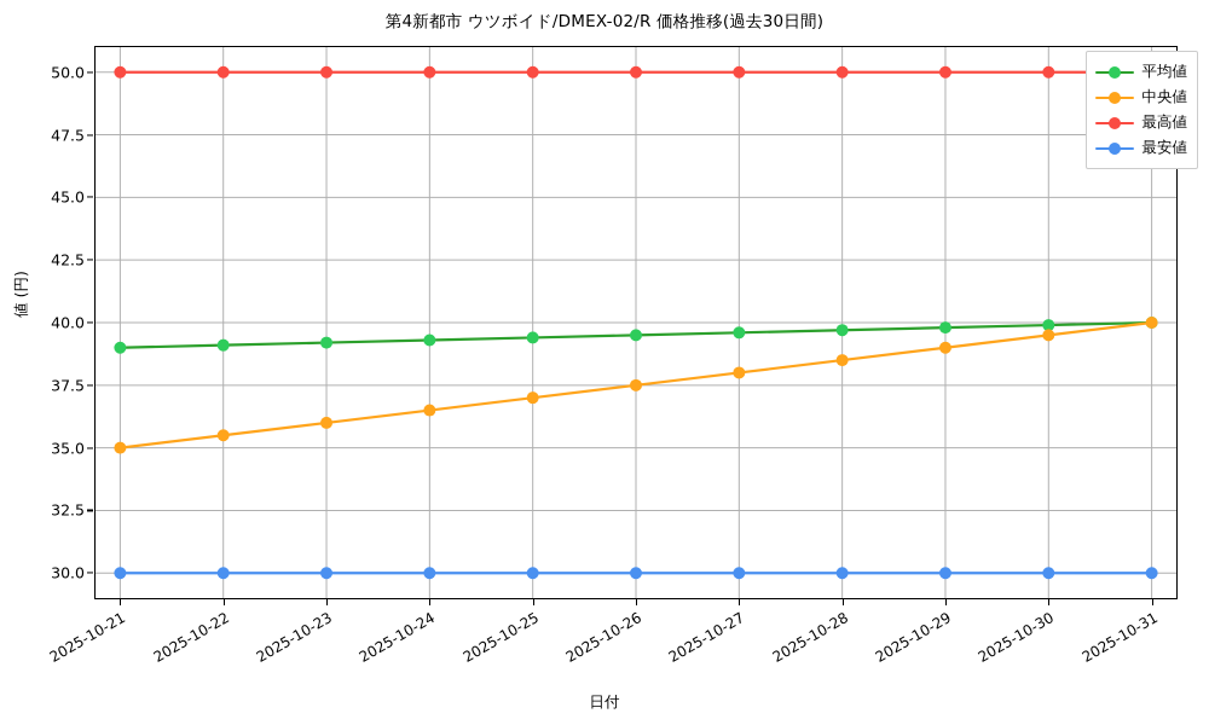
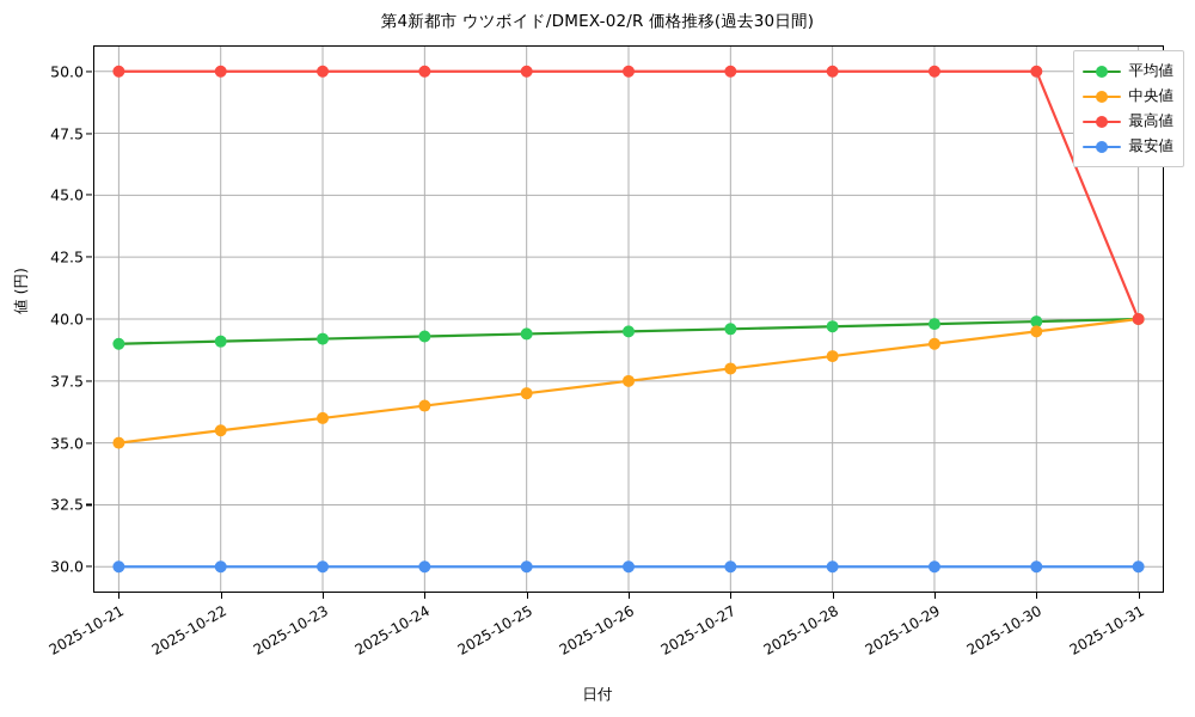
最高値/2025-10-31: 50 -> 40
